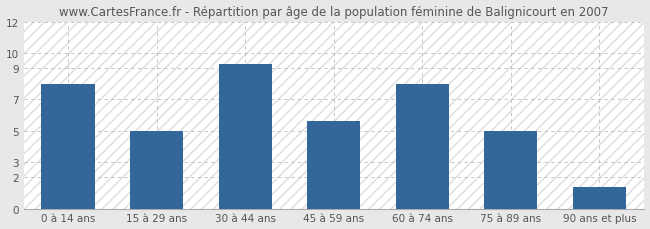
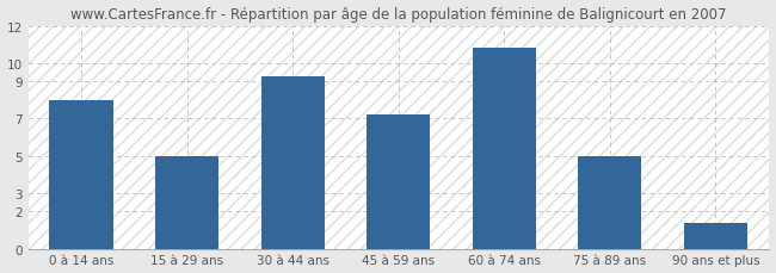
45 à 59 ans: 5.6 -> 7.2
60 à 74 ans: 8.0 -> 10.8
